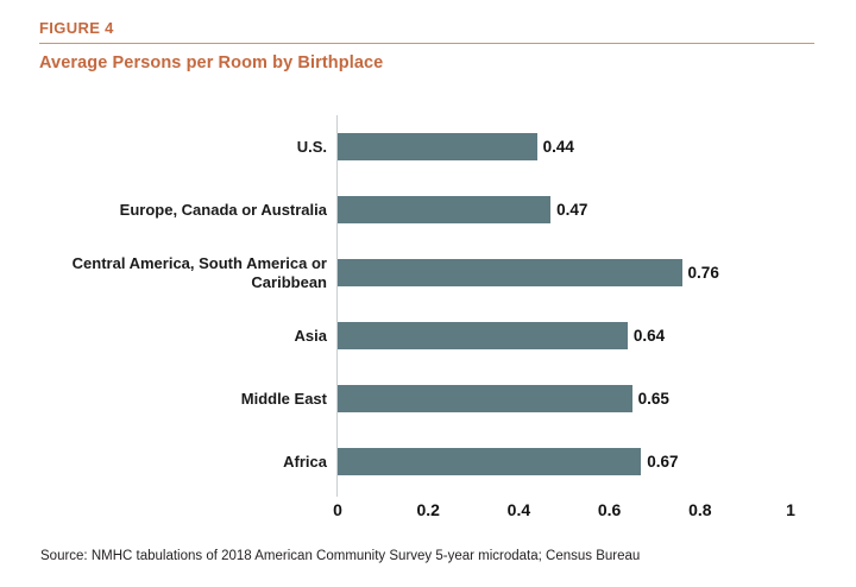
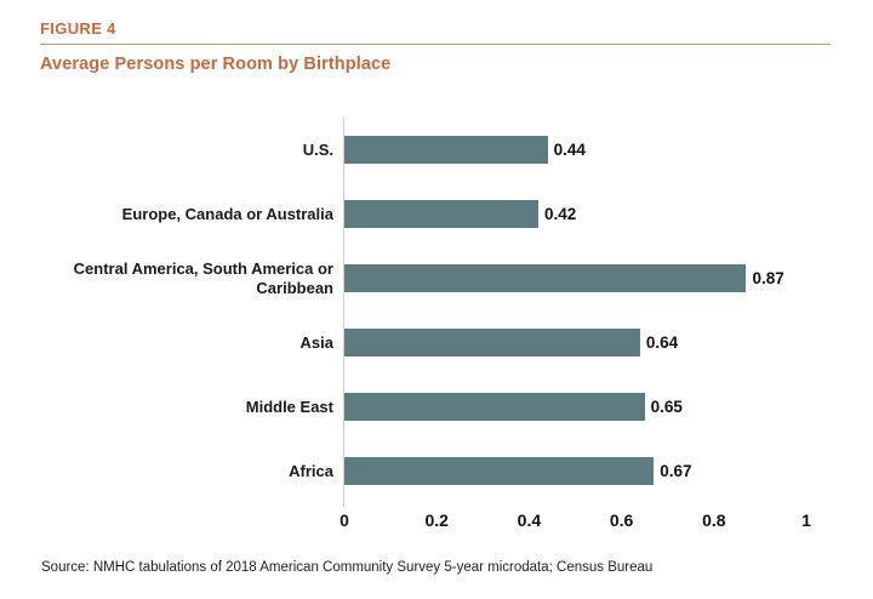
Europe, Canada or Australia: 0.47 -> 0.42
Central America, South America or Caribbean: 0.76 -> 0.87
